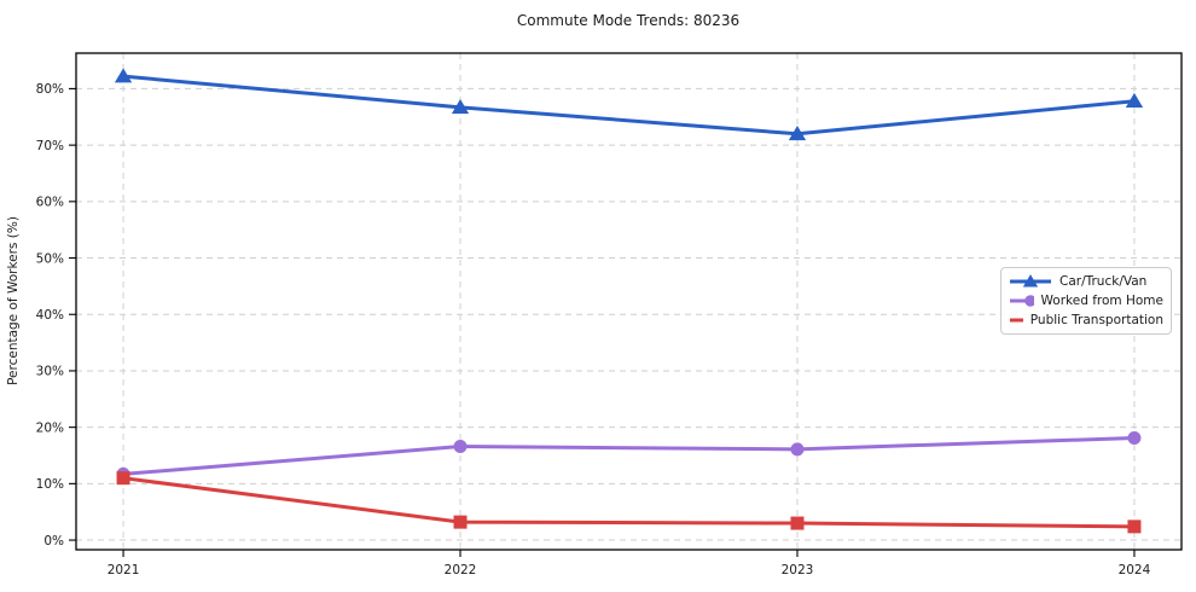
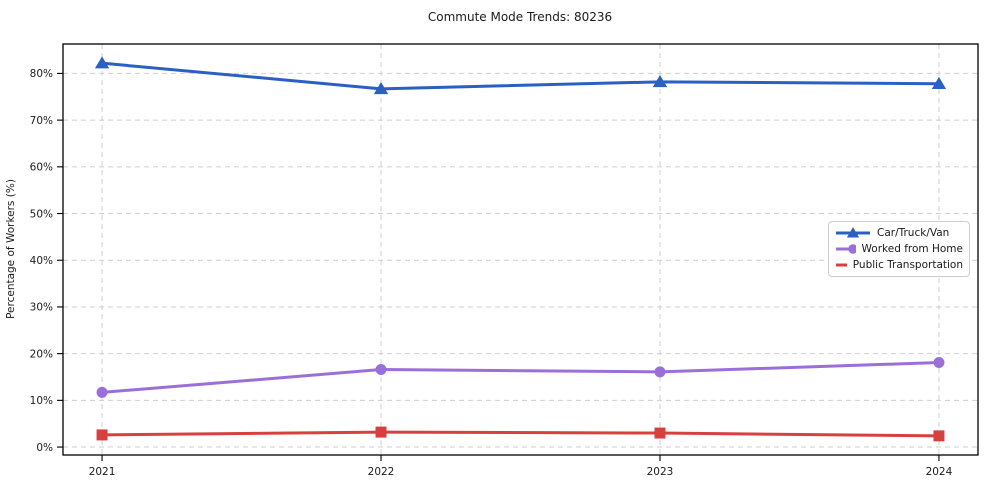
Public Transportation/2021: 11% -> 3%
Car/Truck/Van/2023: 72% -> 78%
